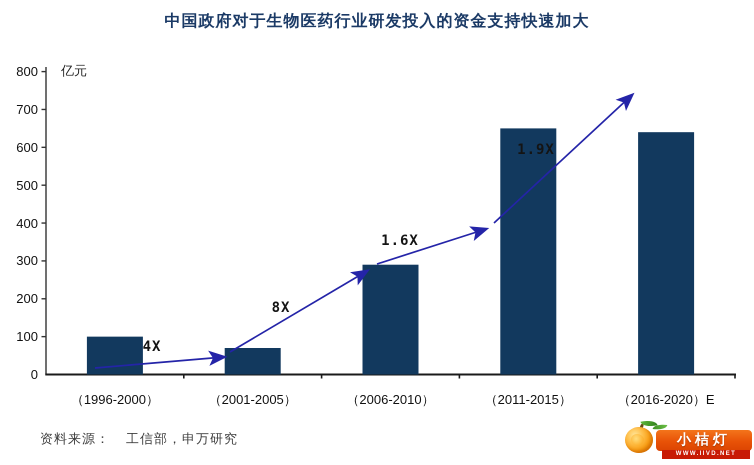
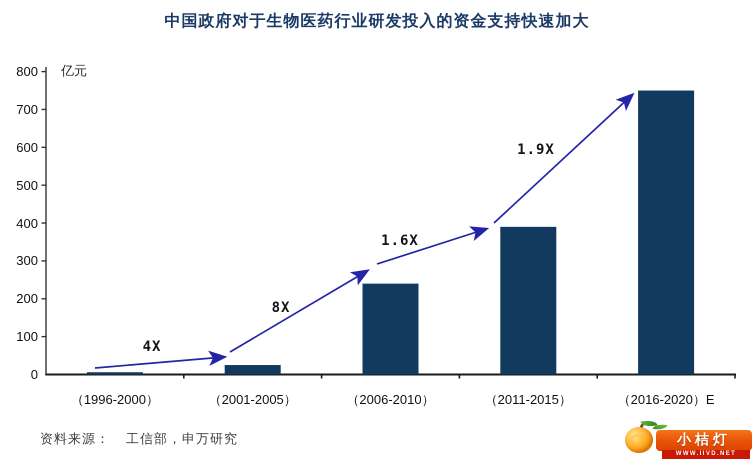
（1996-2000）: 100 -> 10
（2001-2005）: 70 -> 20
（2006-2010）: 290 -> 240
（2011-2015）: 650 -> 390
（2016-2020）E: 640 -> 750
